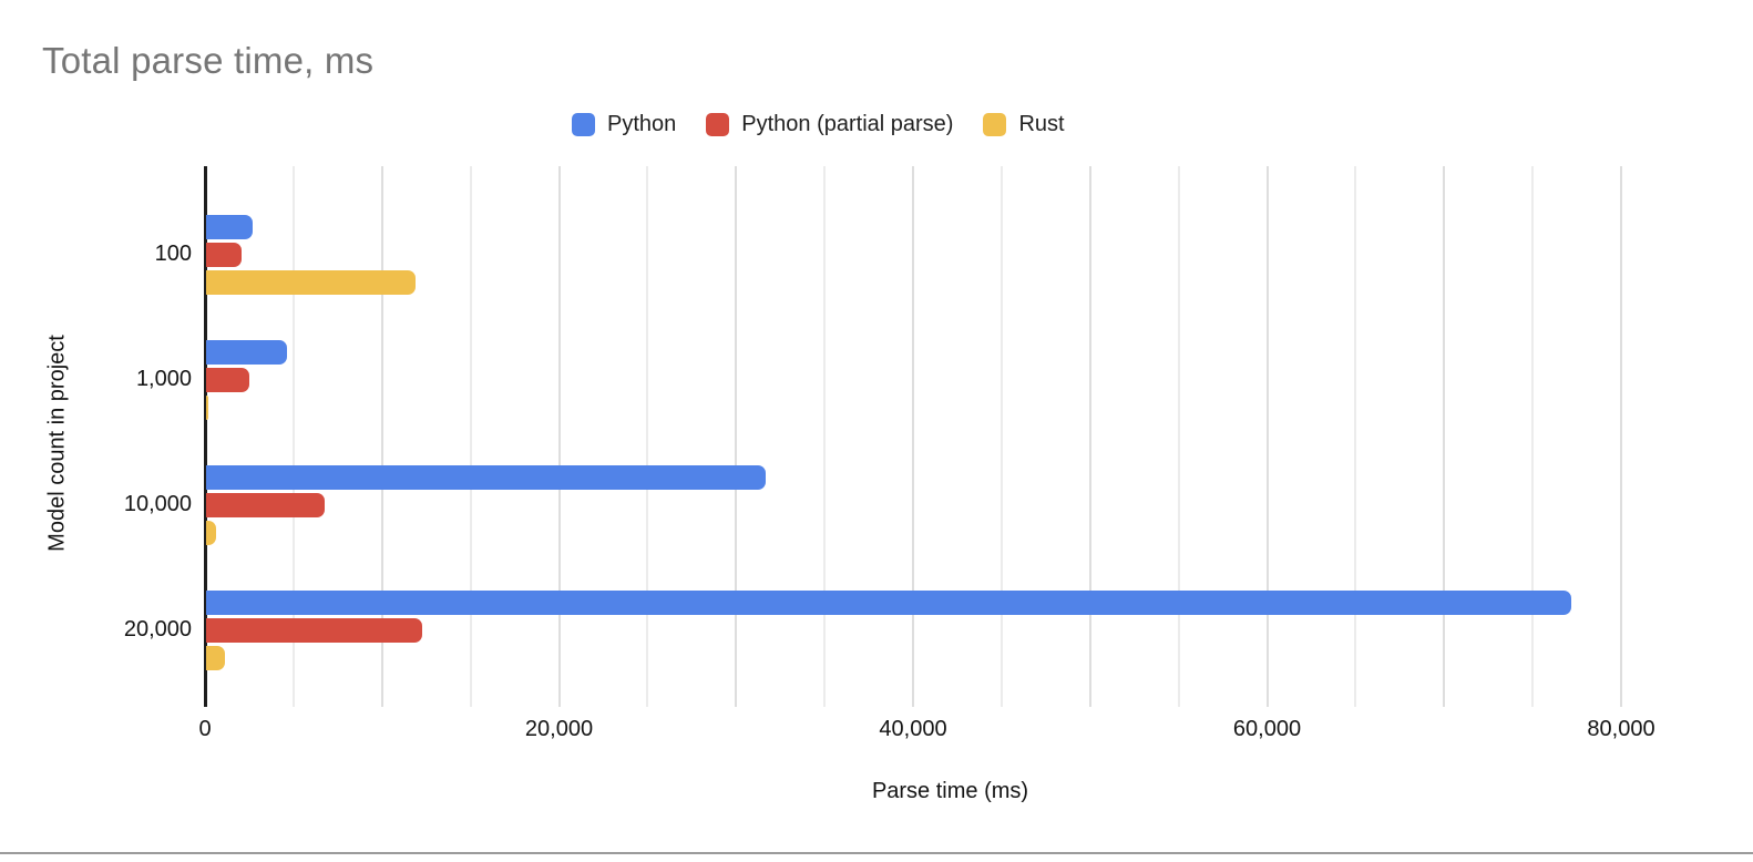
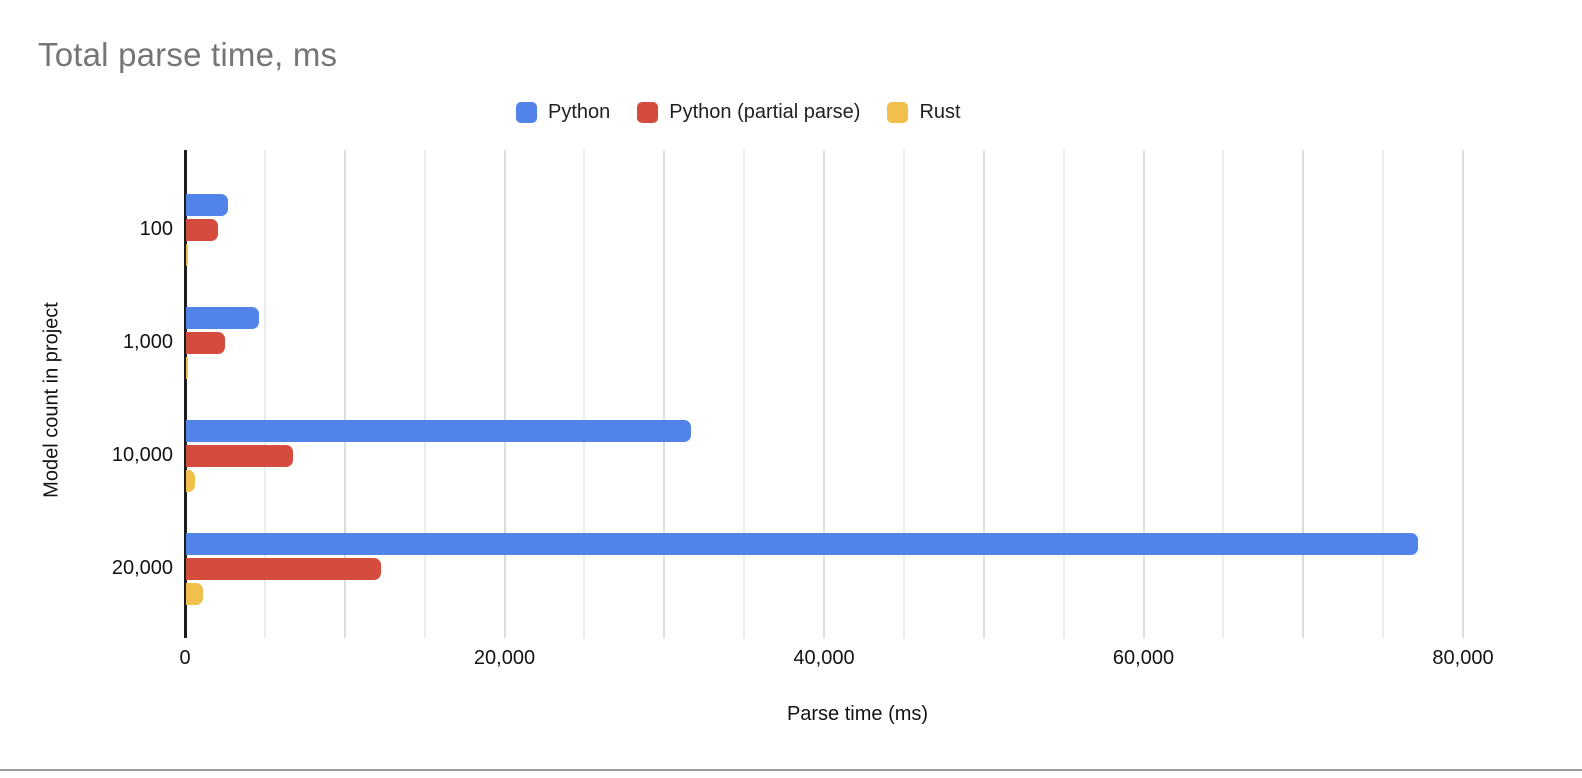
Rust/100: 11800 -> 100
